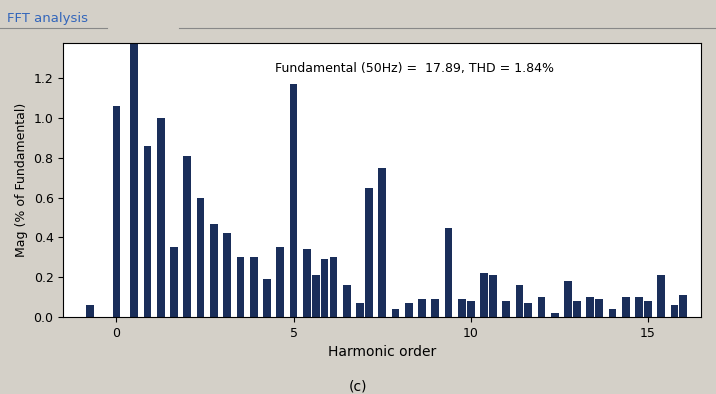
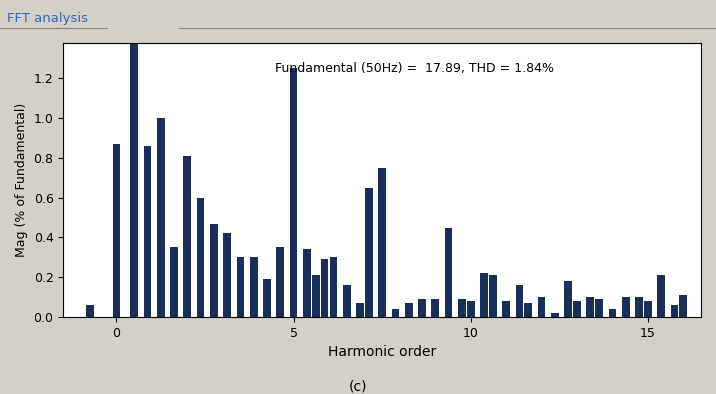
0: 1.06 -> 0.87
5: 1.17 -> 1.25
